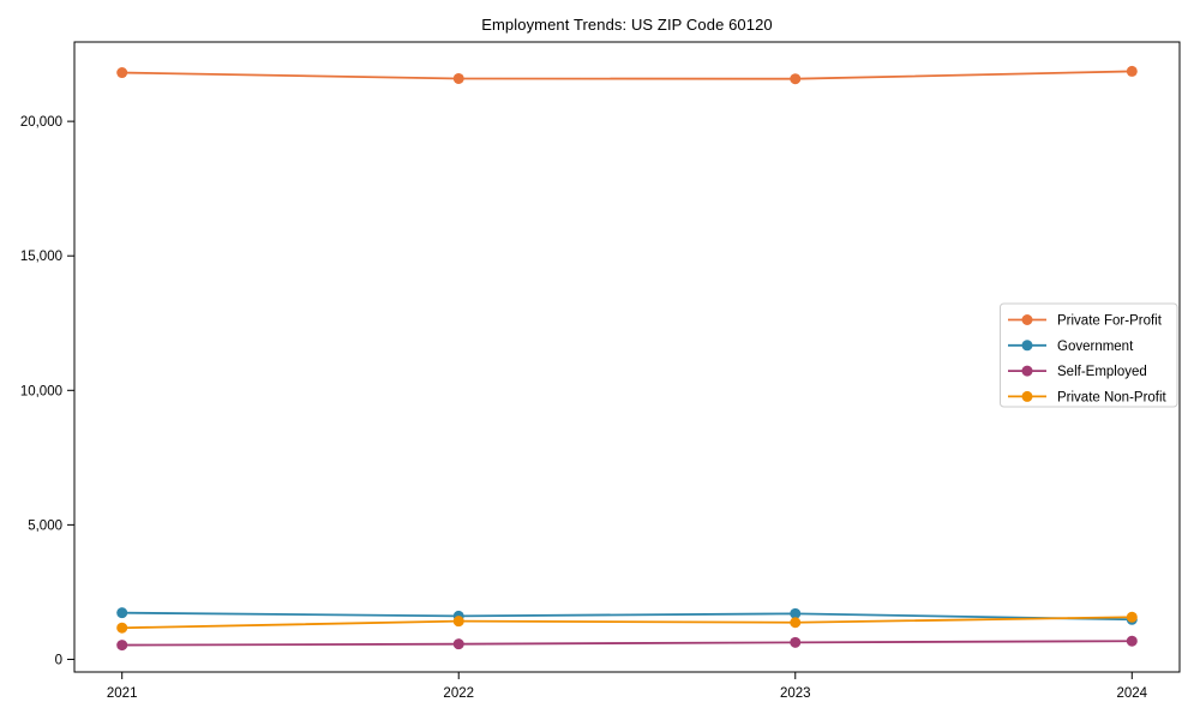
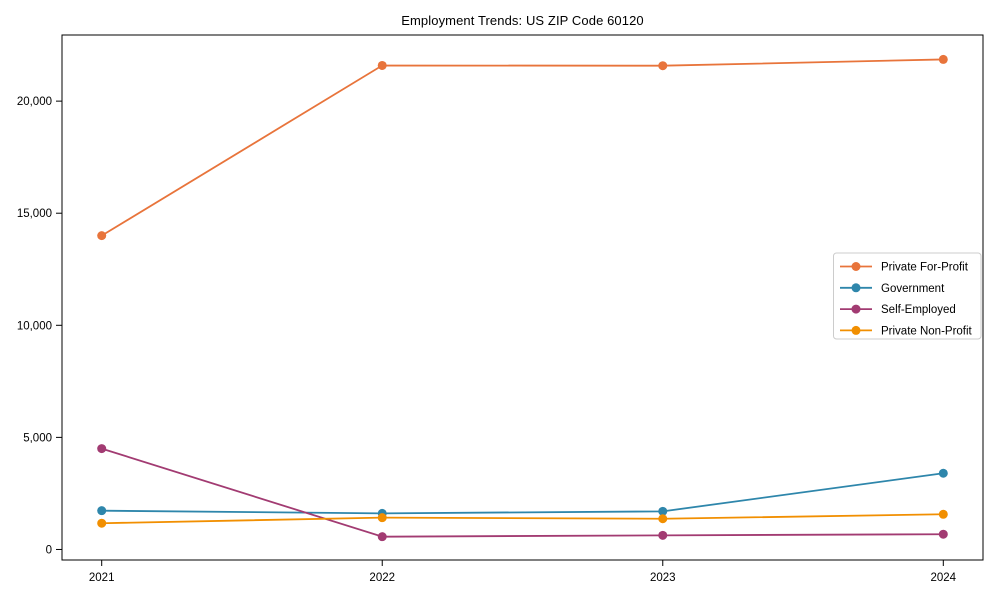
Private For-Profit/2021: 21800 -> 14000
Self-Employed/2021: 500 -> 4500
Government/2024: 1500 -> 3400
